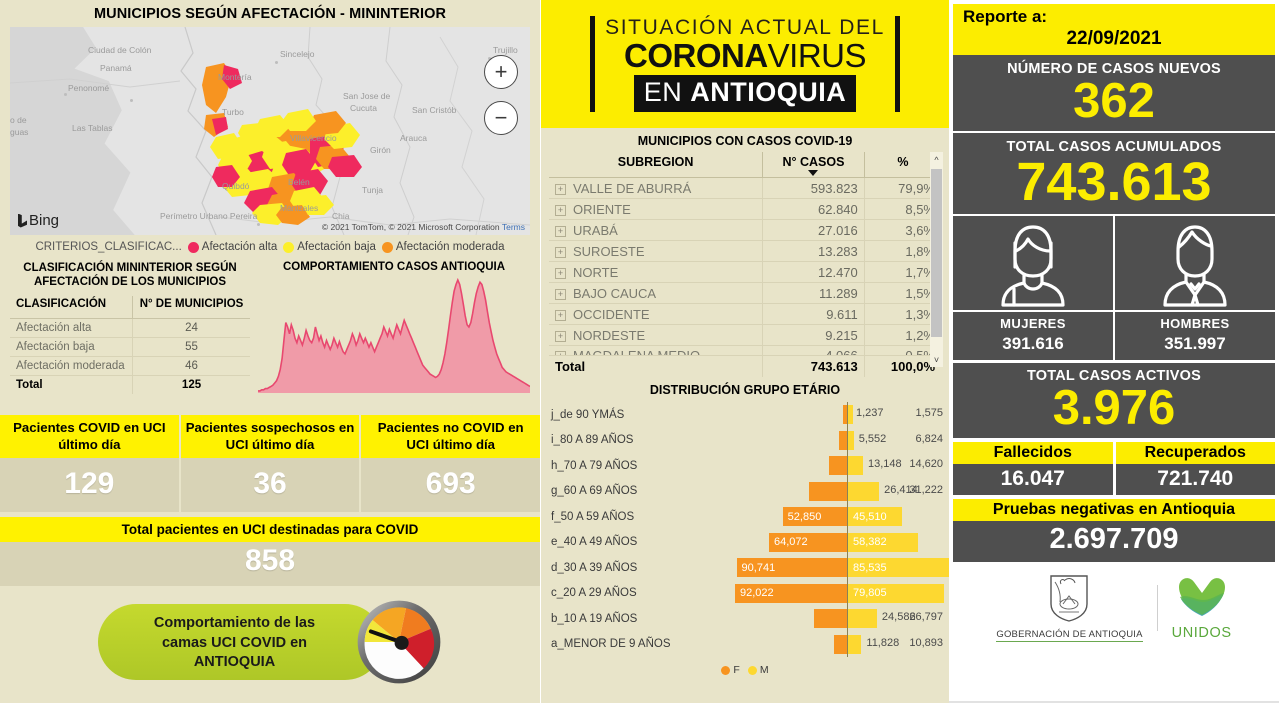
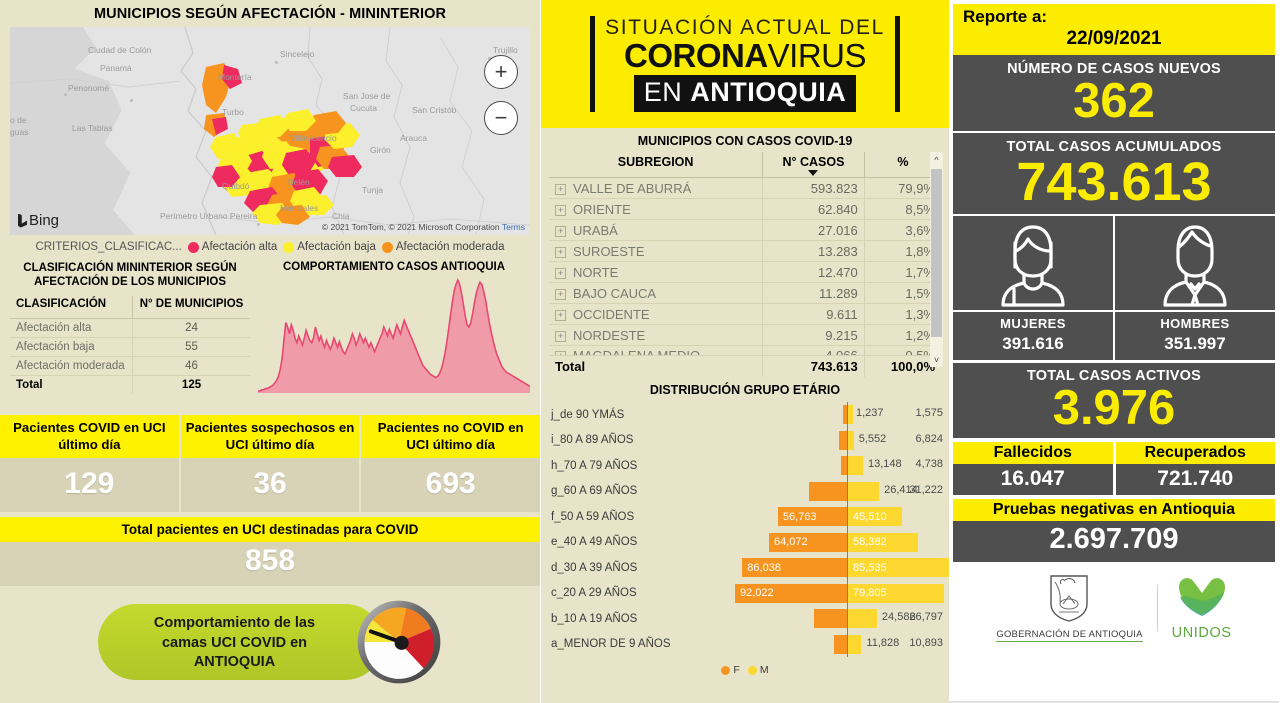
DISTRIBUCIÓN GRUPO ETÁRIO/F/h_70 A 79 AÑOS: 14,620 -> 4,738
DISTRIBUCIÓN GRUPO ETÁRIO/F/f_50 A 59 AÑOS: 52,850 -> 56,763
DISTRIBUCIÓN GRUPO ETÁRIO/F/d_30 A 39 AÑOS: 90,741 -> 86,038
